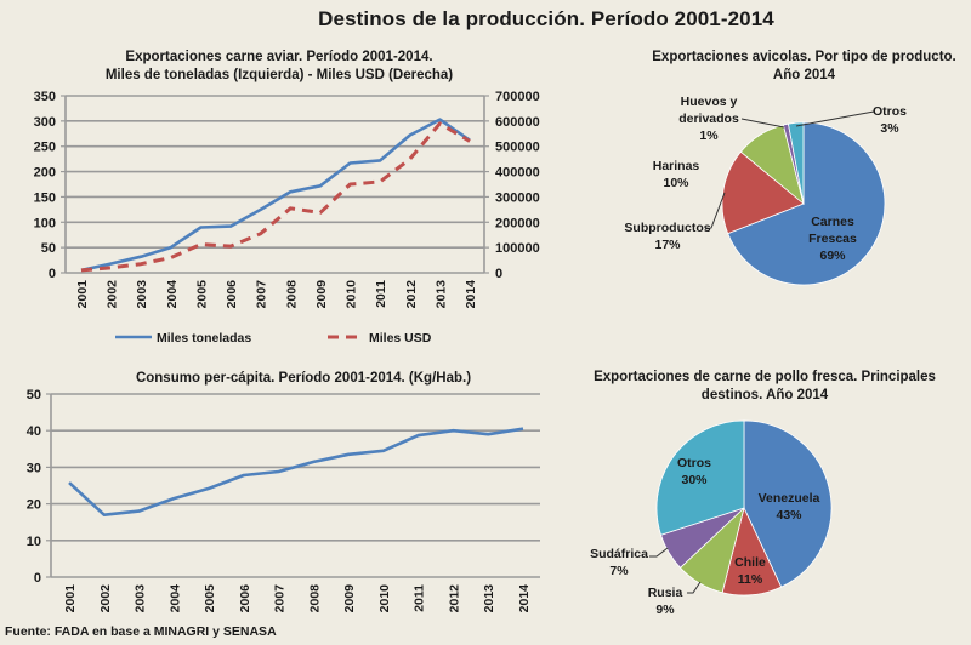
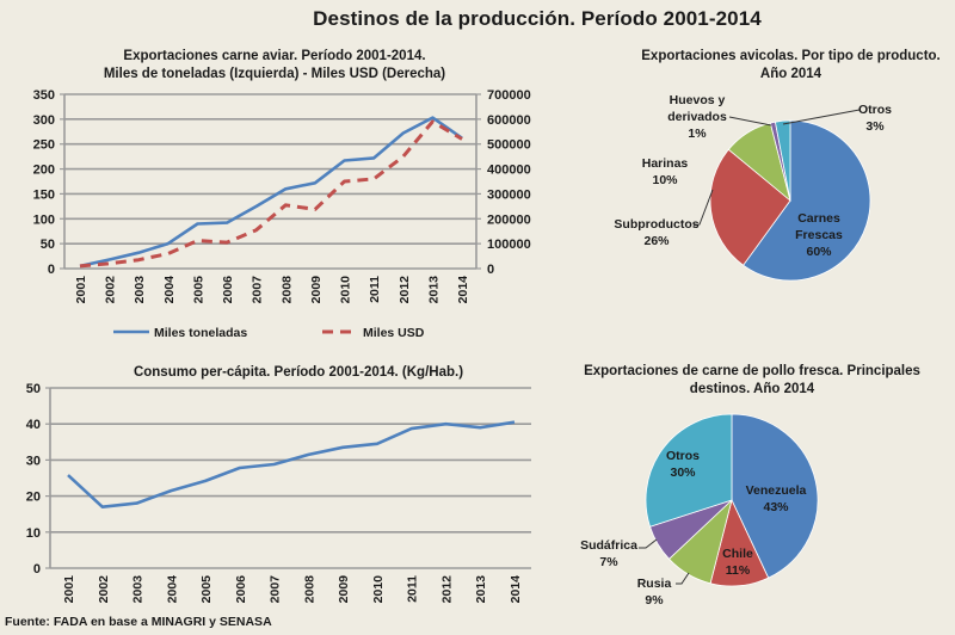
Exportaciones avicolas. Por tipo de producto./Carnes Frescas: 69% -> 60%
Exportaciones avicolas. Por tipo de producto./Subproductos: 17% -> 26%
